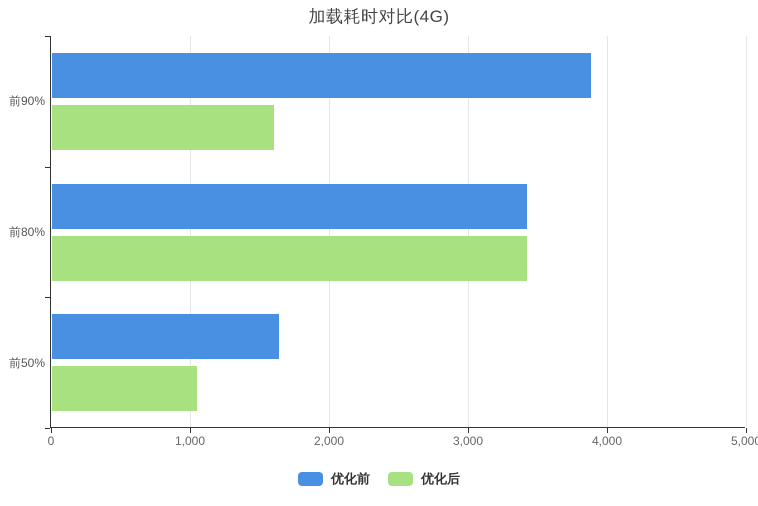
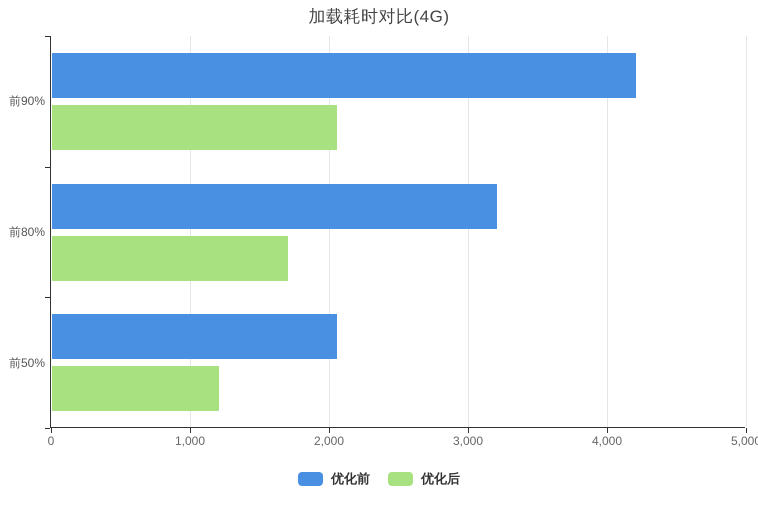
优化前/前90%: 3880 -> 4200
优化后/前90%: 1600 -> 2050
优化前/前80%: 3420 -> 3200
优化后/前80%: 3420 -> 1700
优化前/前50%: 1630 -> 2050
优化后/前50%: 1040 -> 1200
